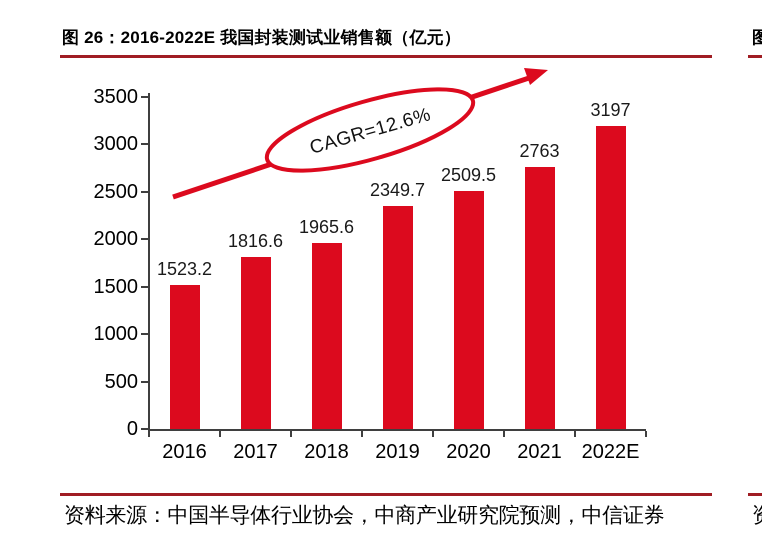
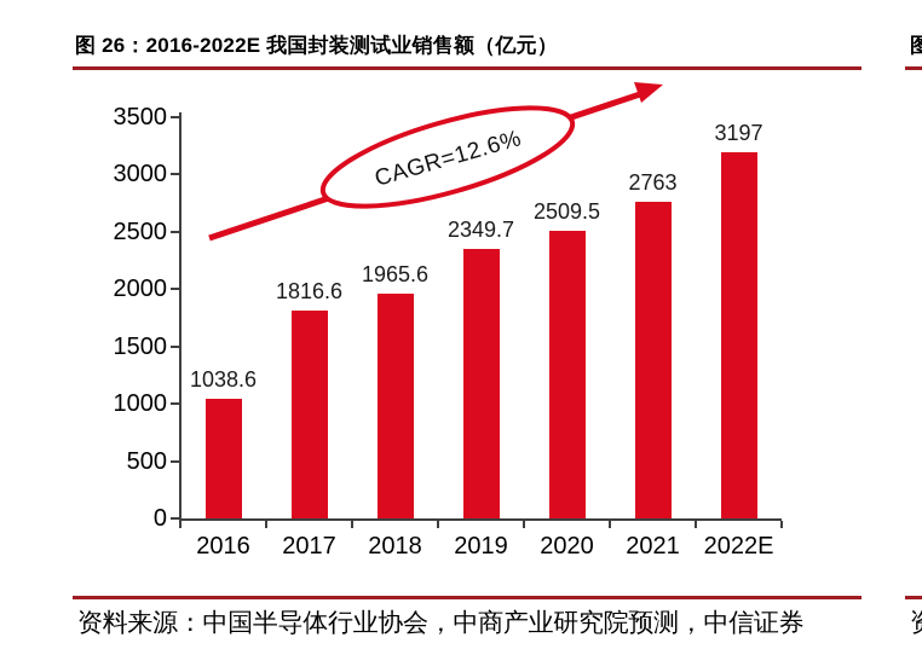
2016: 1523.2 -> 1038.6
